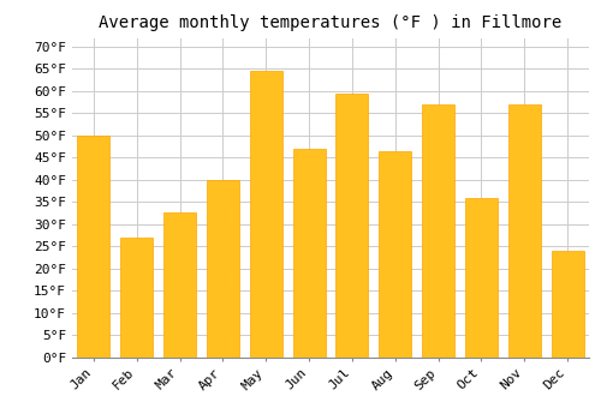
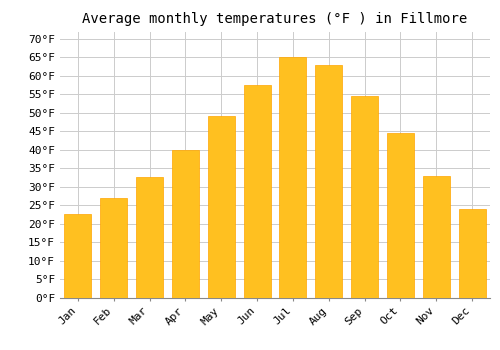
Jan: 50.0°F -> 22.5°F
May: 64.5°F -> 49.0°F
Jun: 47.0°F -> 57.5°F
Jul: 59.5°F -> 65.0°F
Aug: 46.5°F -> 63.0°F
Sep: 57.0°F -> 54.5°F
Oct: 36.0°F -> 44.5°F
Nov: 57.0°F -> 33.0°F
